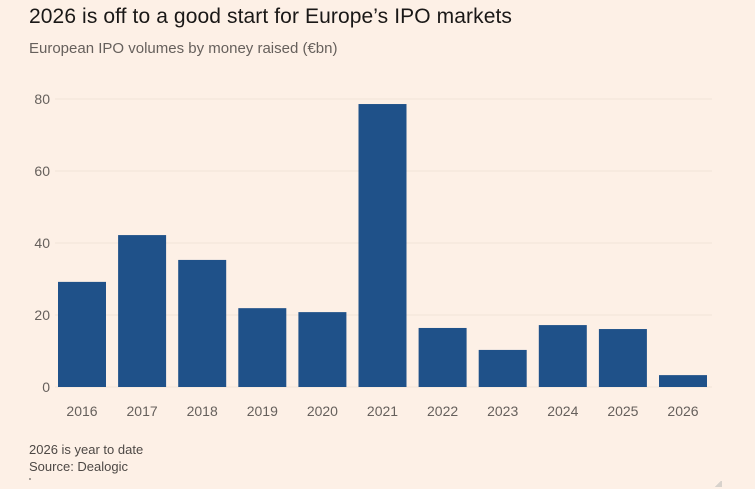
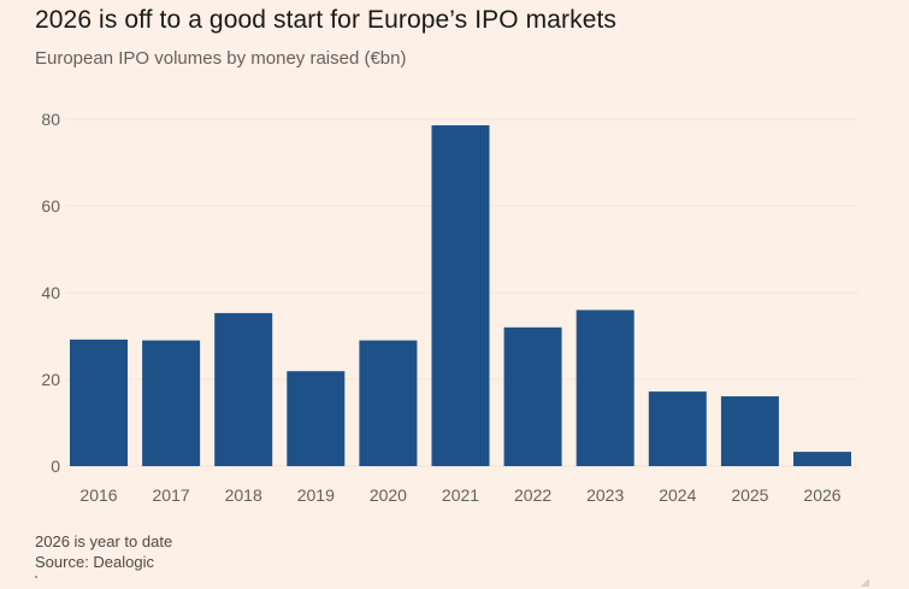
2017: 42 -> 29
2020: 21 -> 29
2022: 16 -> 32
2023: 10 -> 36
